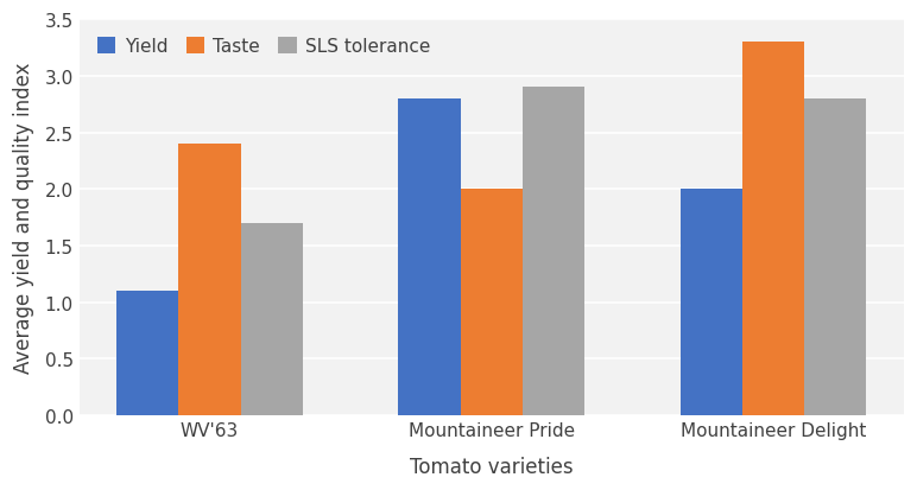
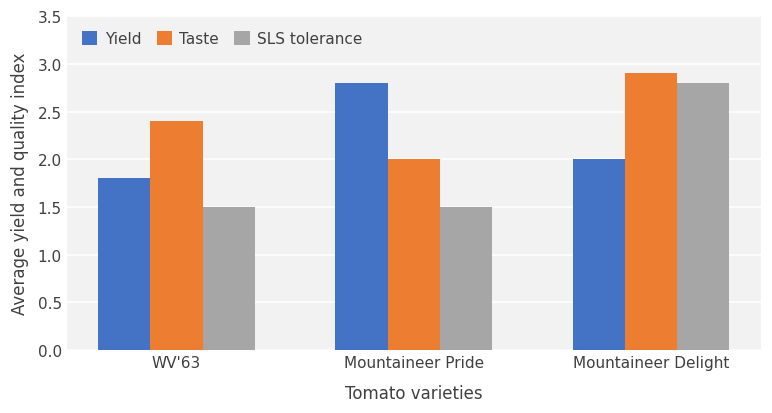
Yield/WV'63: 1.1 -> 1.8
SLS tolerance/WV'63: 1.7 -> 1.5
SLS tolerance/Mountaineer Pride: 2.9 -> 1.5
Taste/Mountaineer Delight: 3.3 -> 2.9
